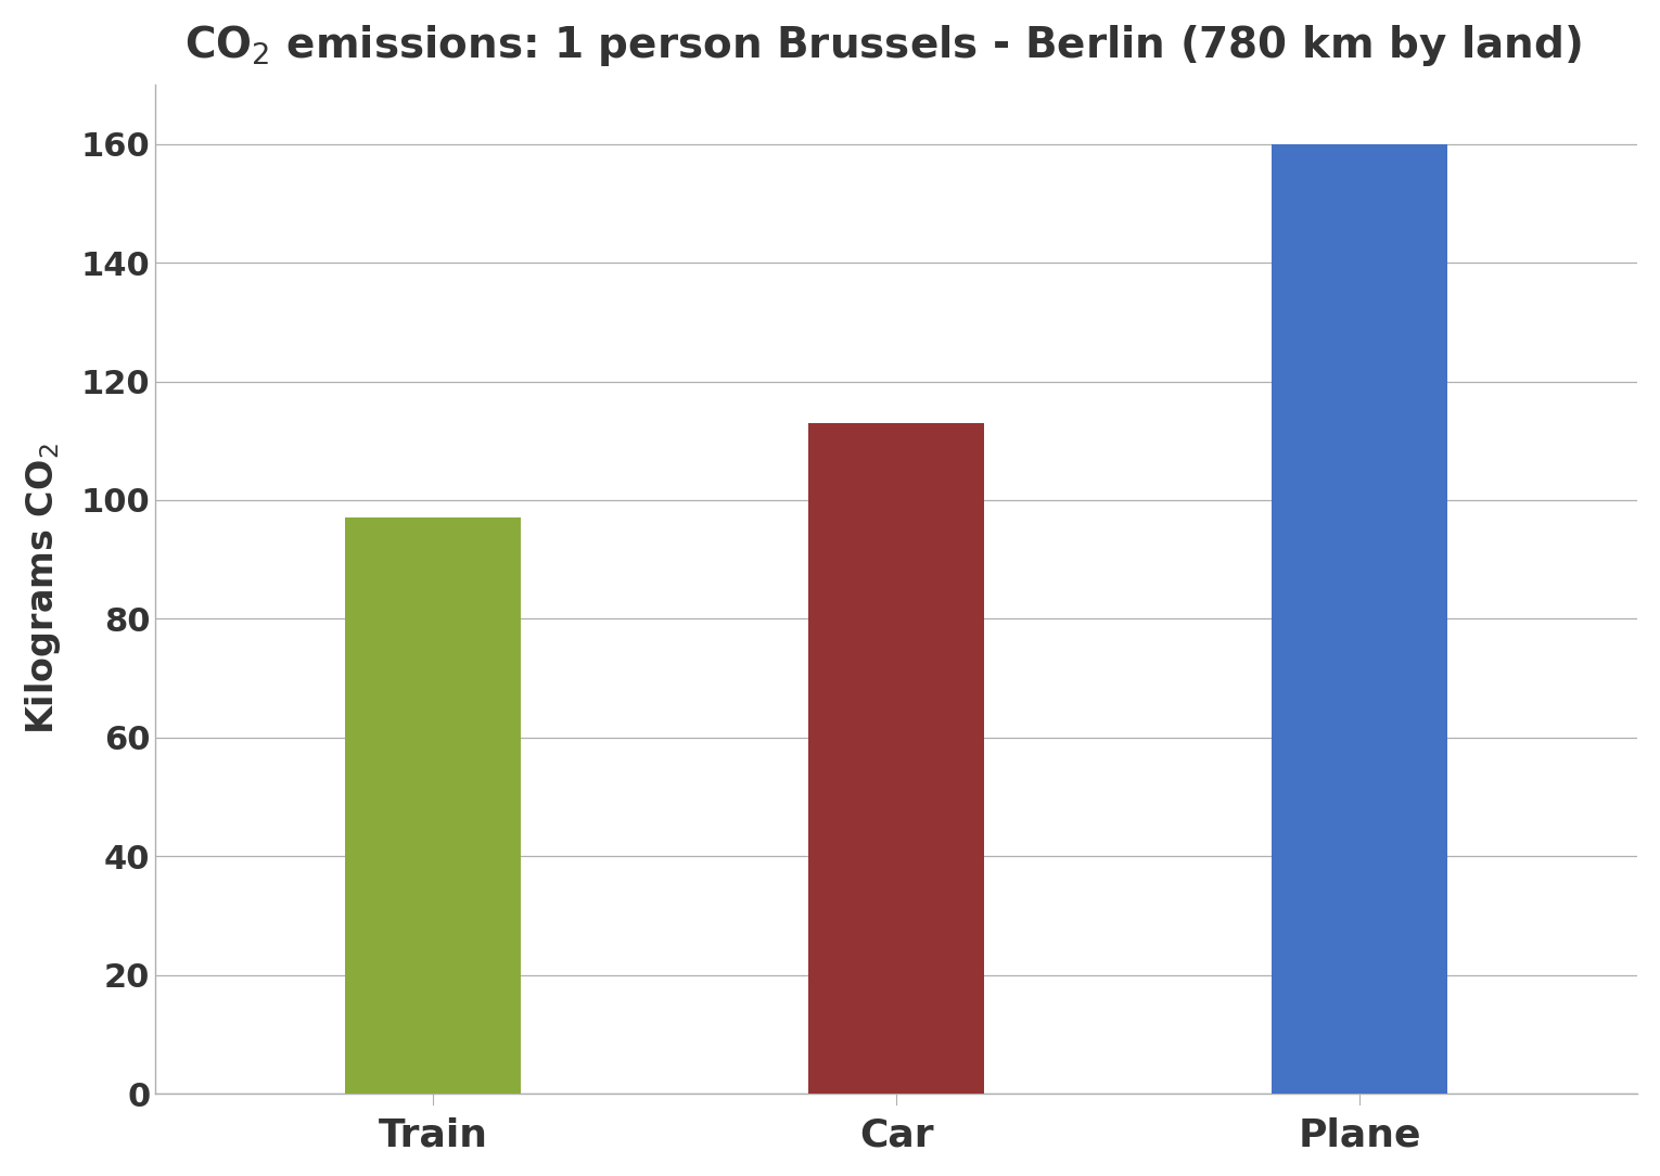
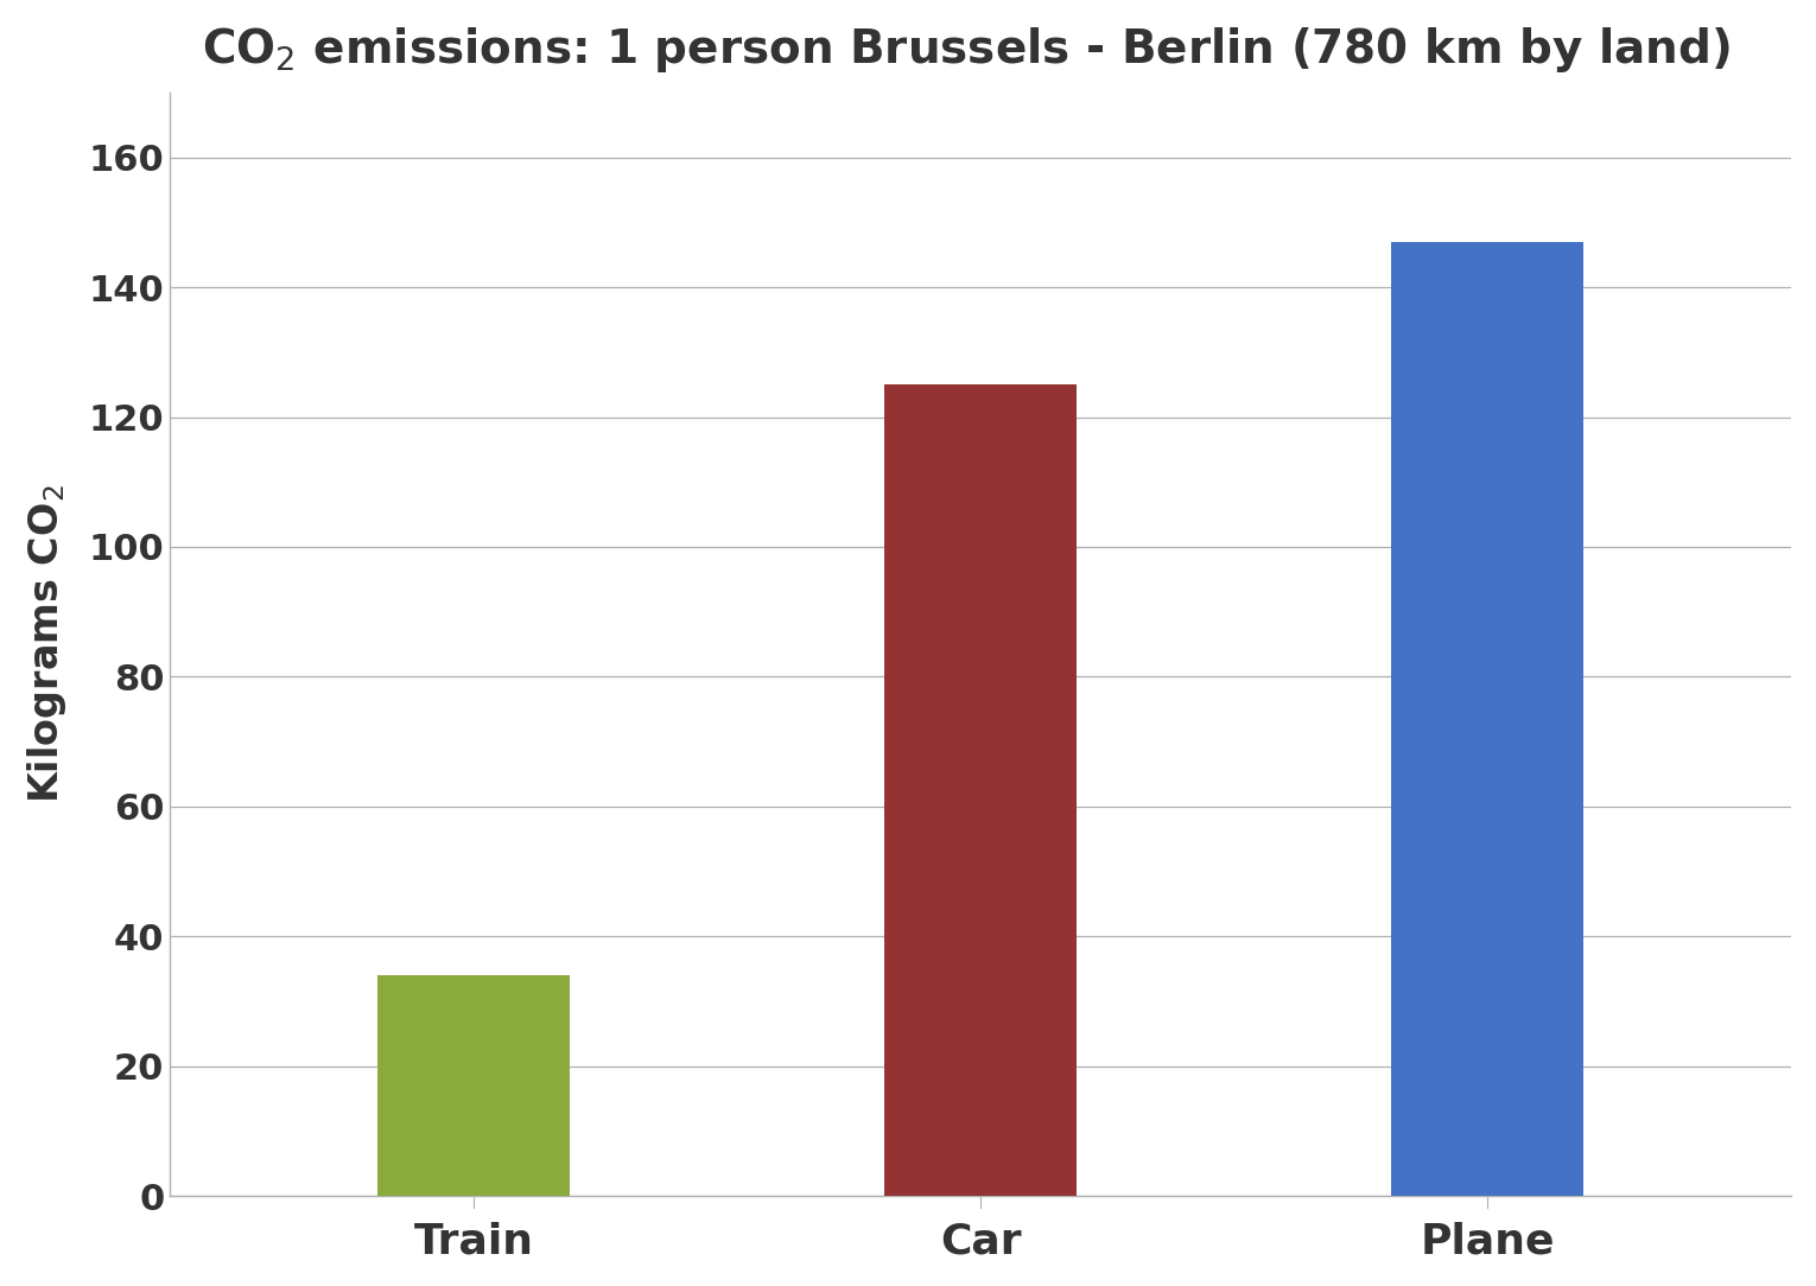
Train: 97 -> 34
Car: 113 -> 125
Plane: 160 -> 147
